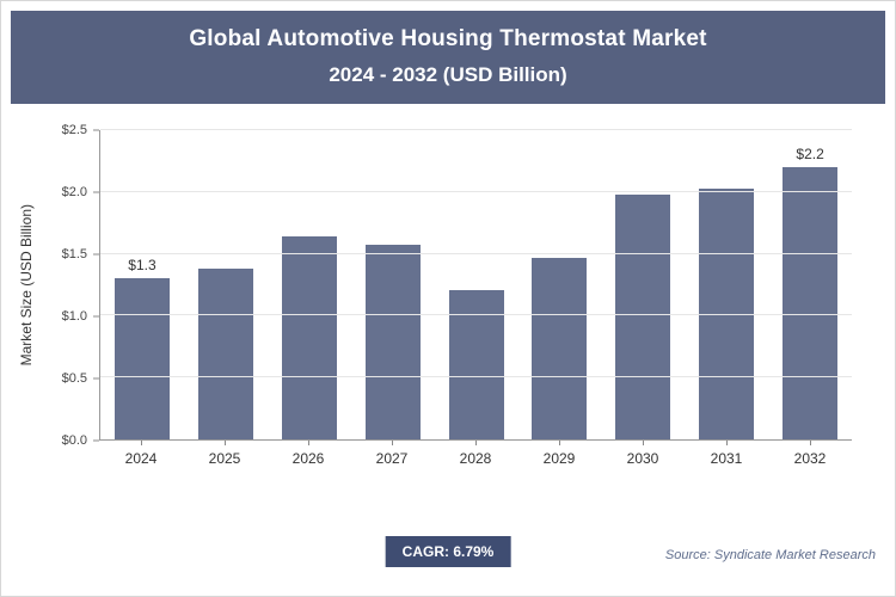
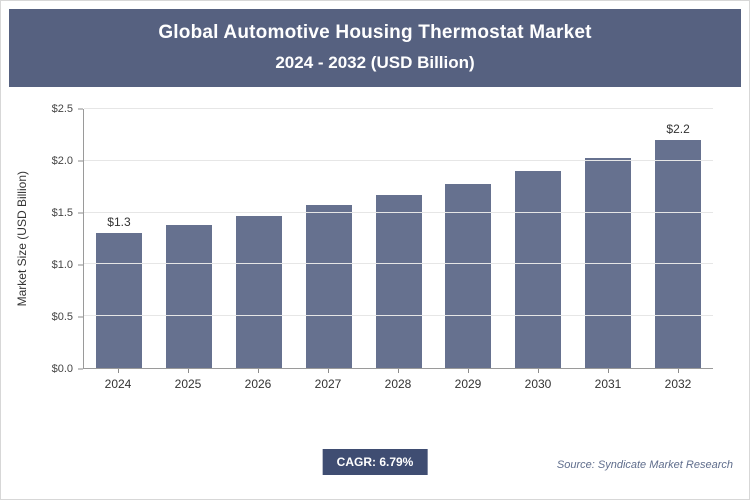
2026: $1.64 -> $1.47
2028: $1.21 -> $1.67
2029: $1.47 -> $1.78
2030: $1.98 -> $1.90
